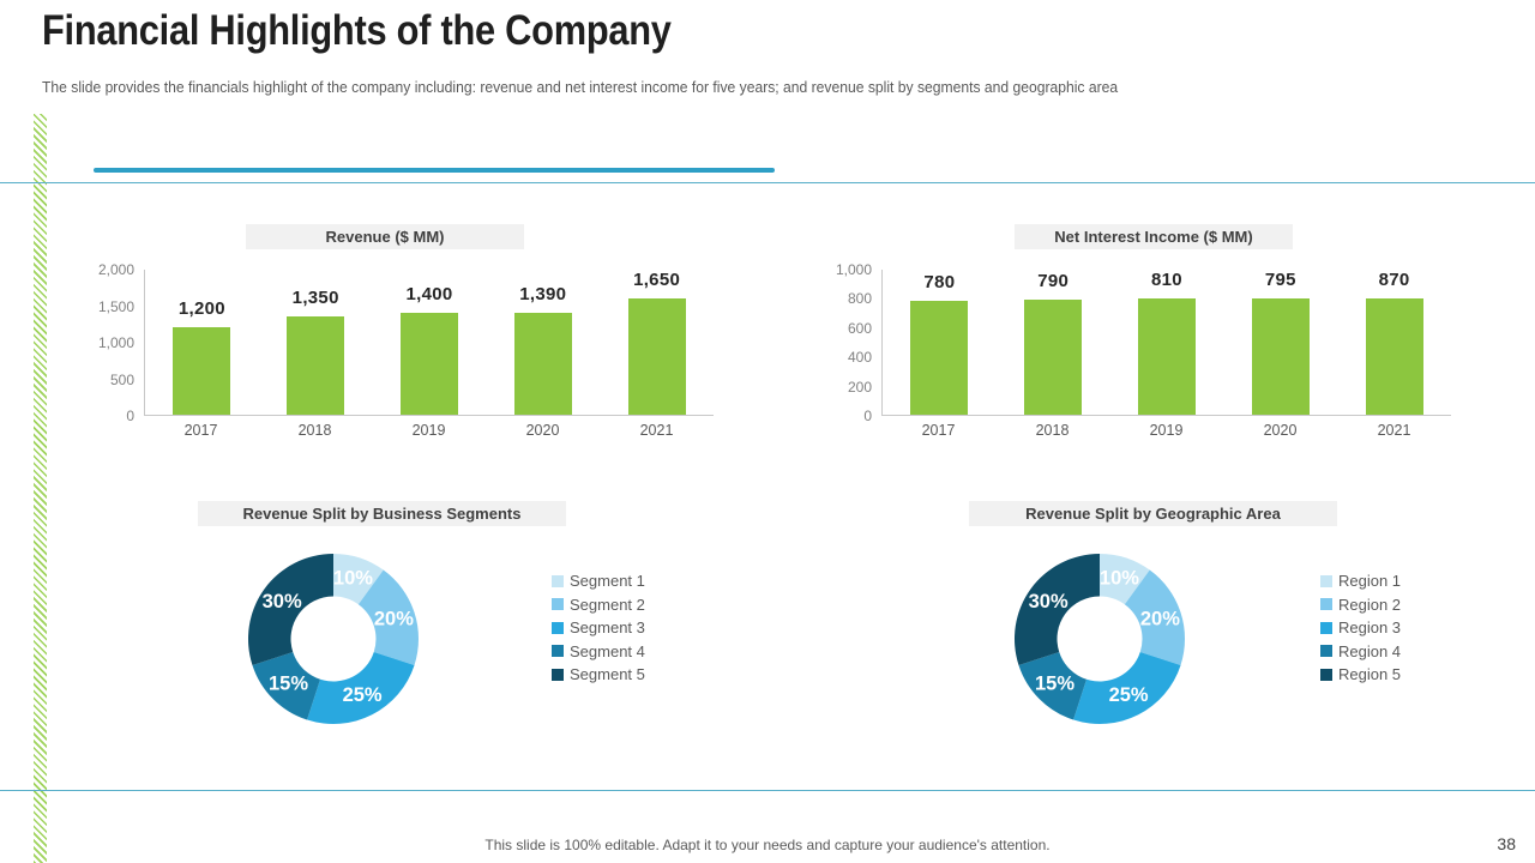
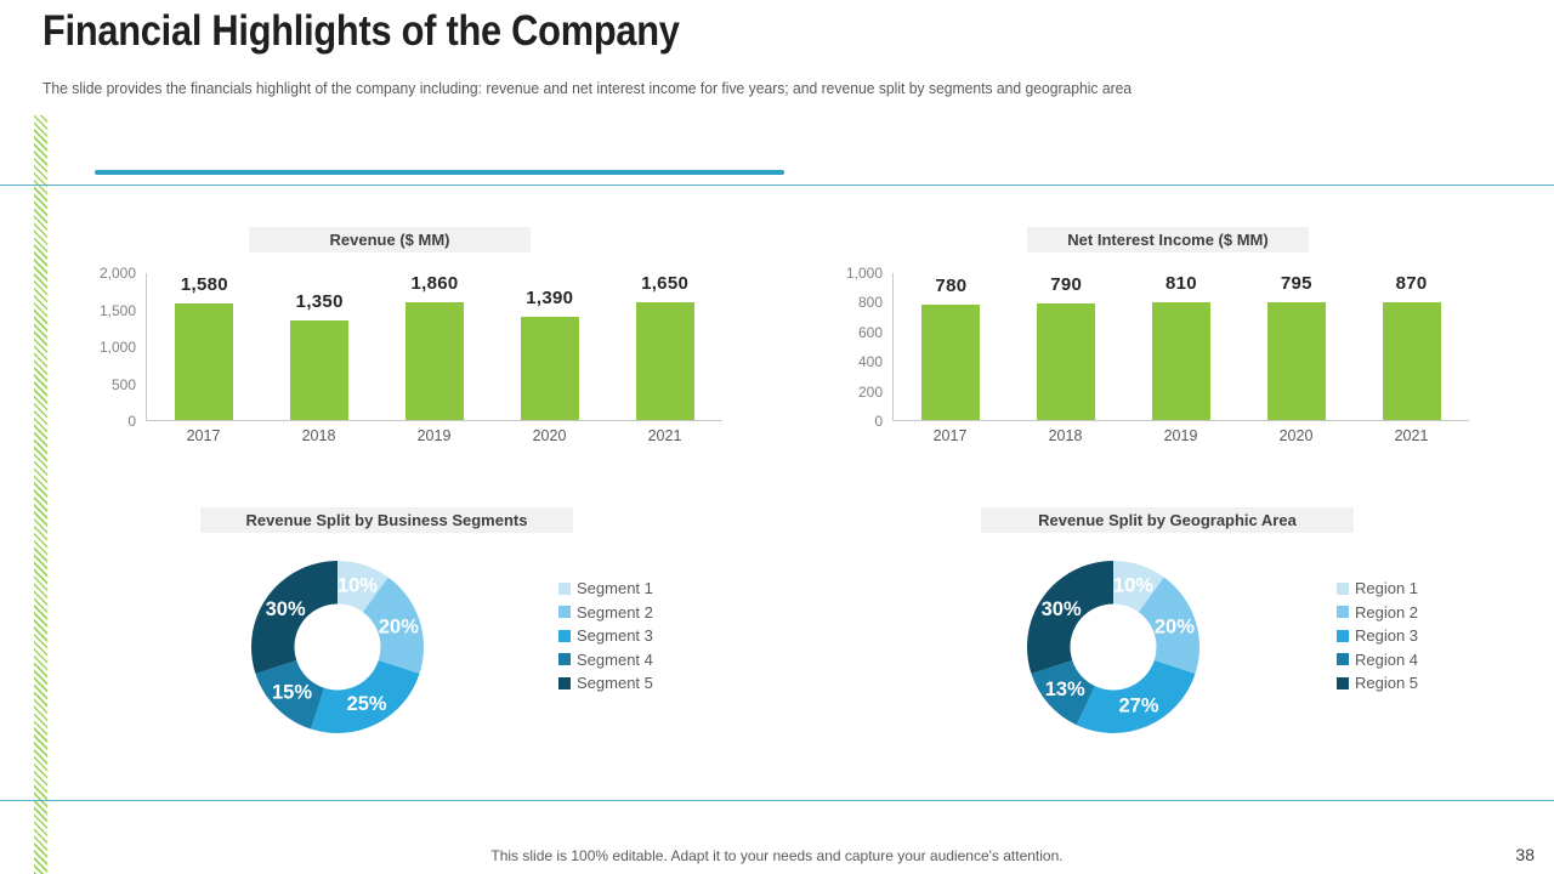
Revenue ($ MM)/2017: 1,200 -> 1,580
Revenue ($ MM)/2019: 1,400 -> 1,860
Revenue Split by Geographic Area/Region 3: 25% -> 27%
Revenue Split by Geographic Area/Region 4: 15% -> 13%
